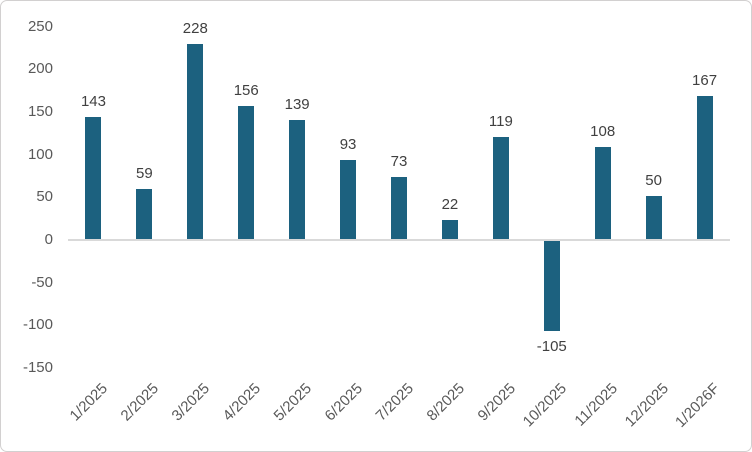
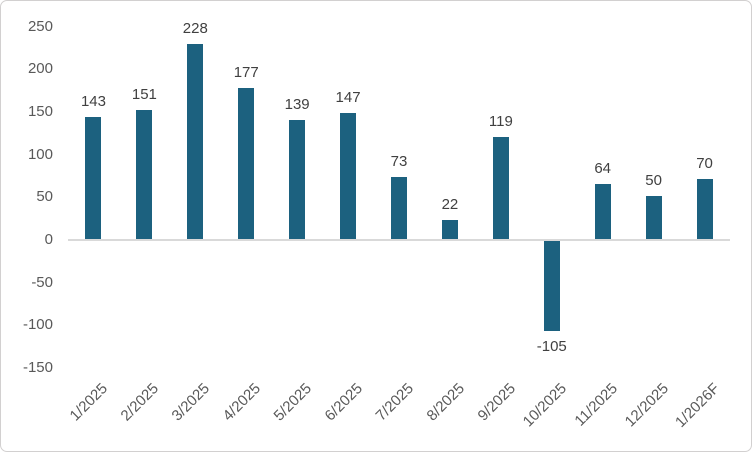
2/2025: 59 -> 151
4/2025: 156 -> 177
6/2025: 93 -> 147
11/2025: 108 -> 64
1/2026F: 167 -> 70
